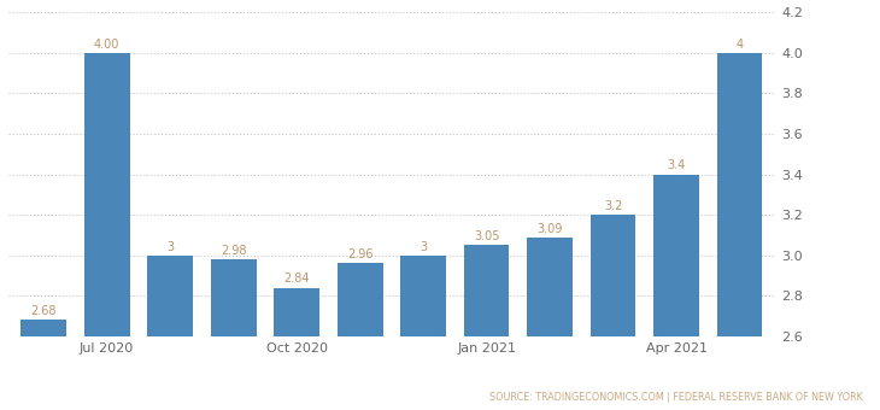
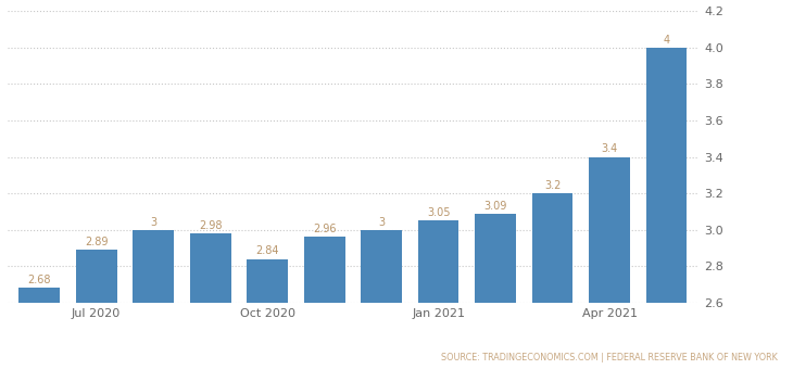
Jul 2020: 4.00 -> 2.89
